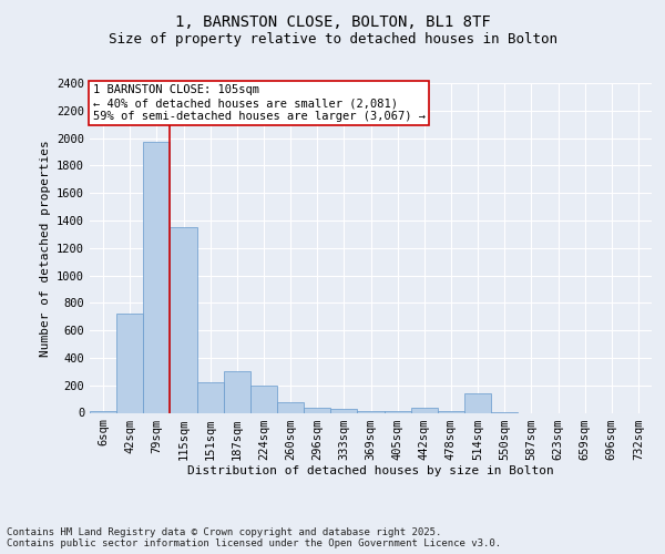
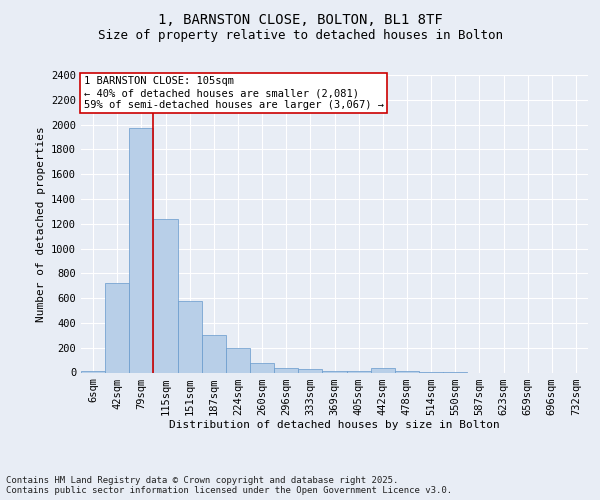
115sqm: 1350 -> 1240
151sqm: 220 -> 580
514sqm: 140 -> 0
